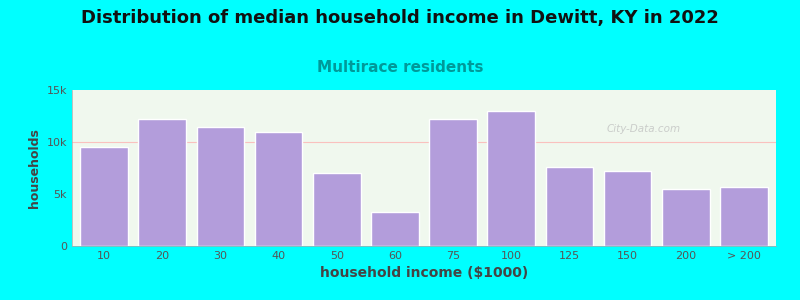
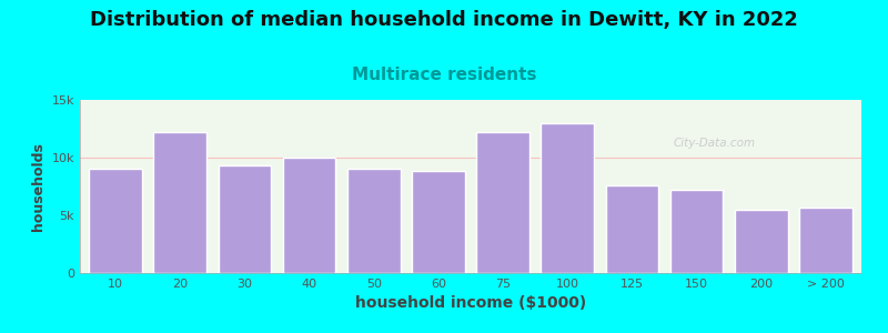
10: 9.5k -> 9.0k
30: 11.4k -> 9.3k
40: 11.0k -> 10.0k
50: 7.0k -> 9.0k
60: 3.3k -> 8.8k
